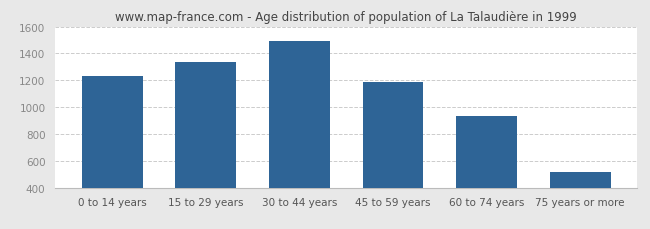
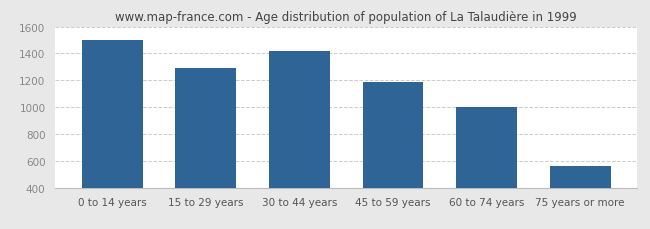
0 to 14 years: 1230 -> 1500
15 to 29 years: 1340 -> 1290
30 to 44 years: 1500 -> 1420
60 to 74 years: 940 -> 1000
75 years or more: 520 -> 560
